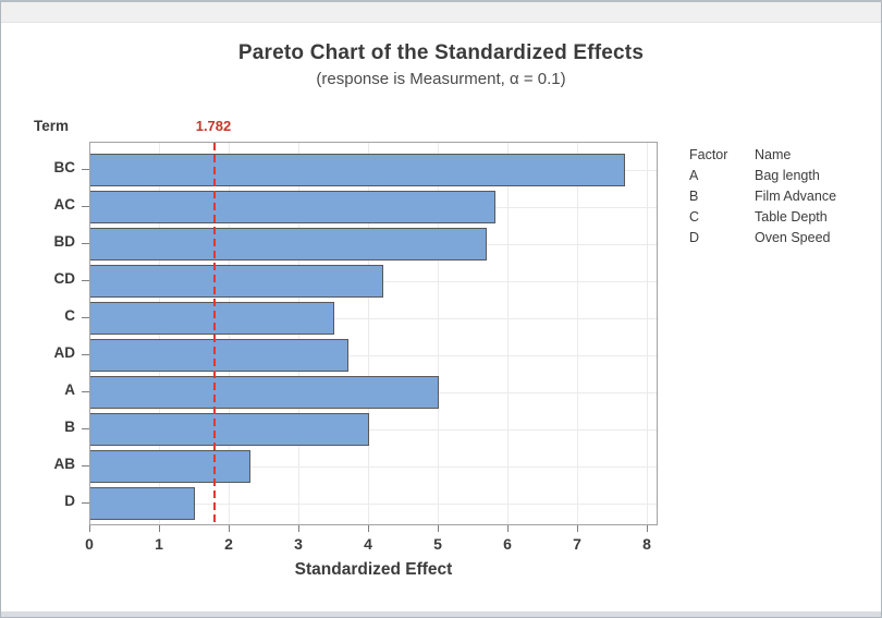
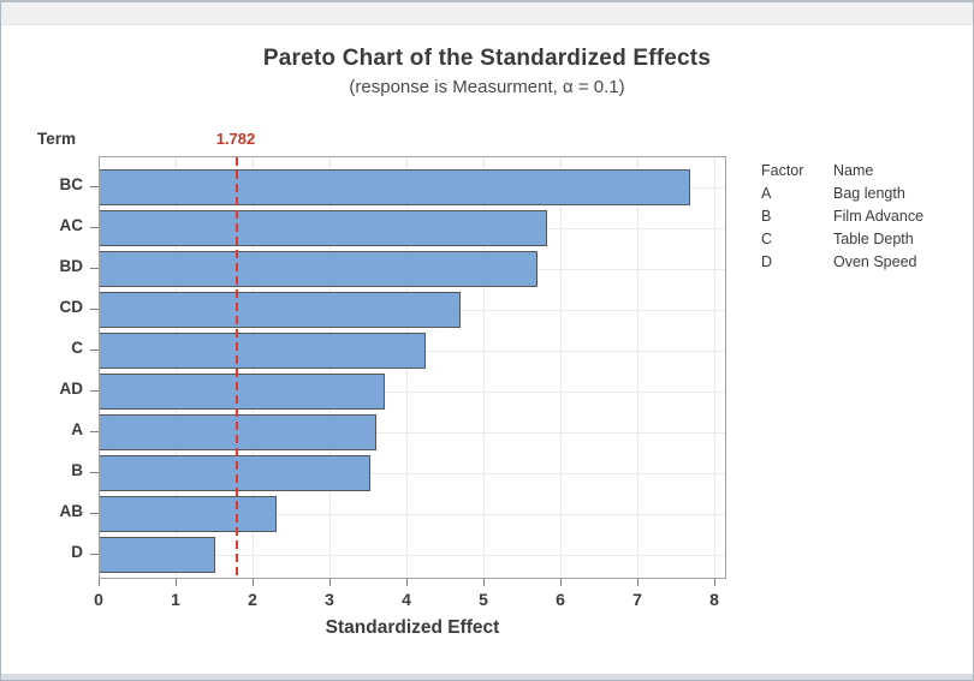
CD: 4.2 -> 4.7
C: 3.5 -> 4.2
A: 5.0 -> 3.6
B: 4.0 -> 3.5
